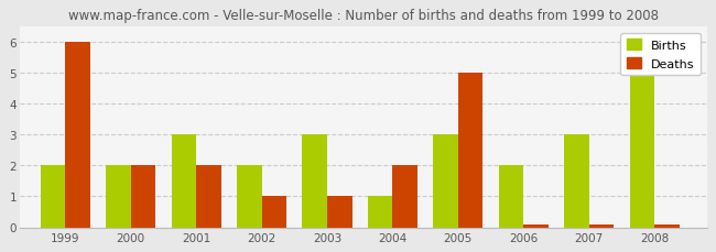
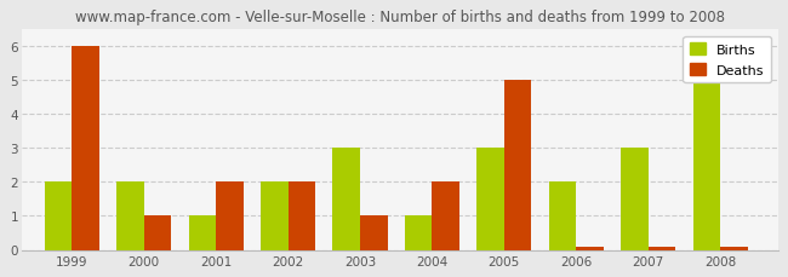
Deaths/2000: 2.0 -> 1.0
Births/2001: 3 -> 1
Deaths/2002: 1.0 -> 2.0
